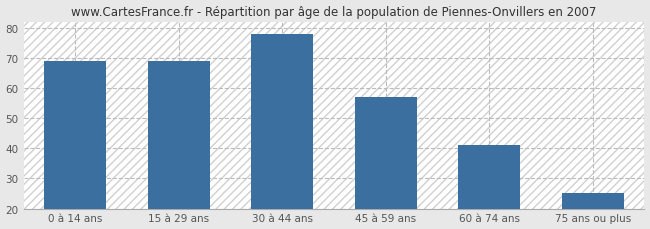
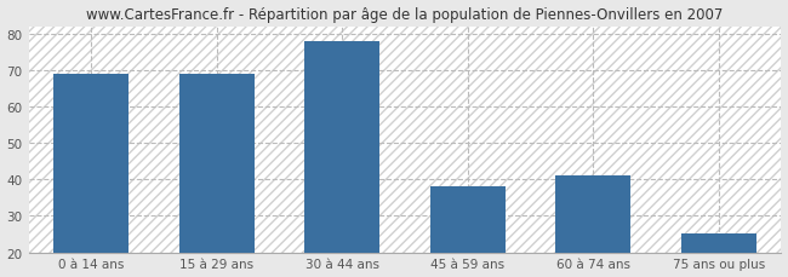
45 à 59 ans: 57 -> 38
